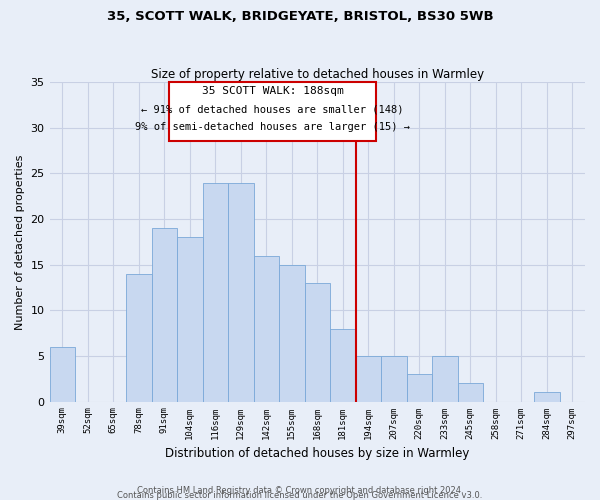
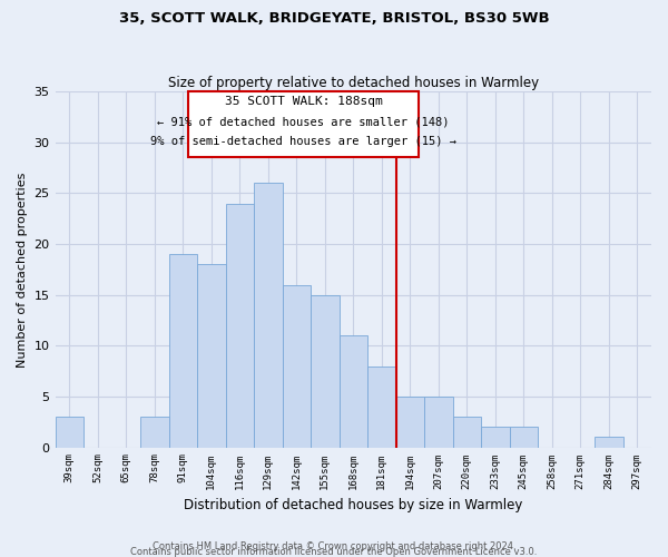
39sqm: 6 -> 3
78sqm: 14 -> 3
129sqm: 24 -> 26
168sqm: 13 -> 11
233sqm: 5 -> 2
